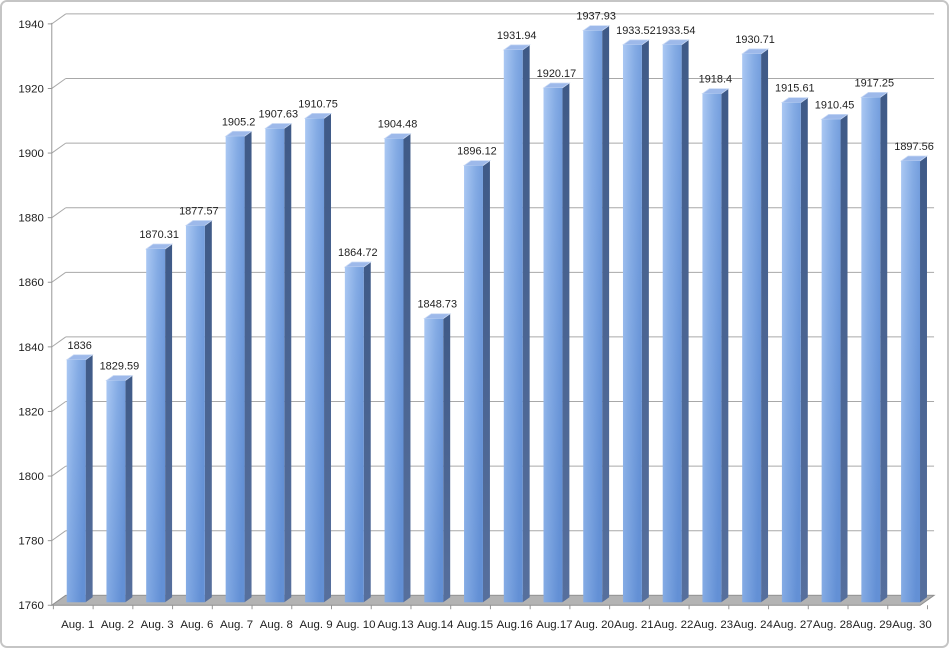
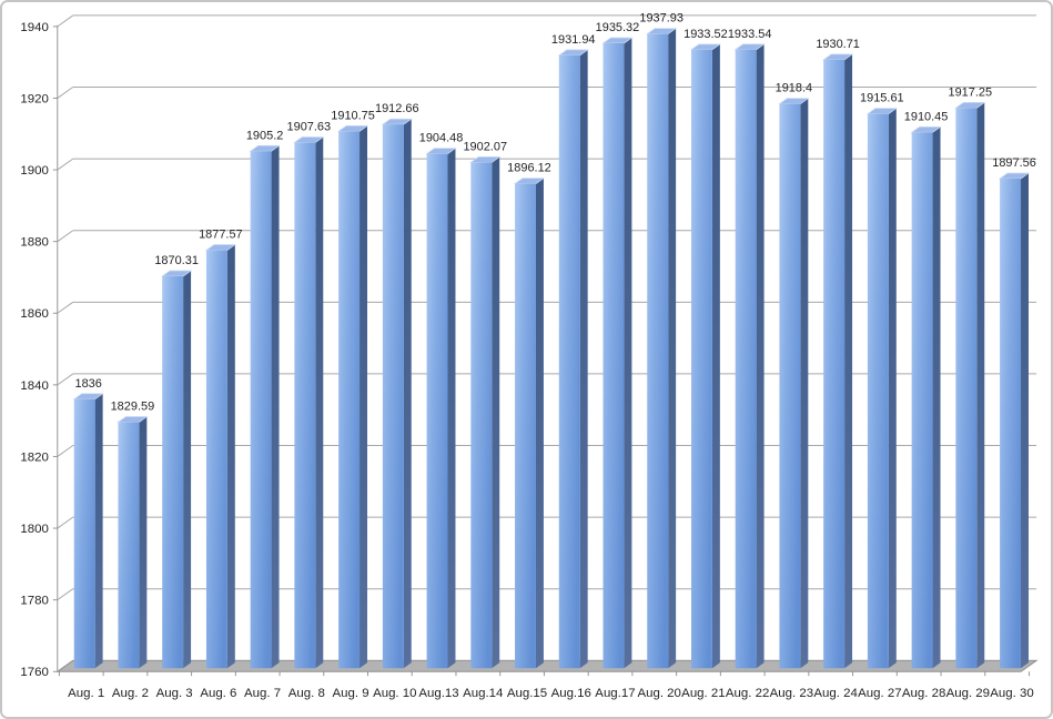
Aug. 10: 1864.72 -> 1912.66
Aug.14: 1848.73 -> 1902.07
Aug.17: 1920.17 -> 1935.32
